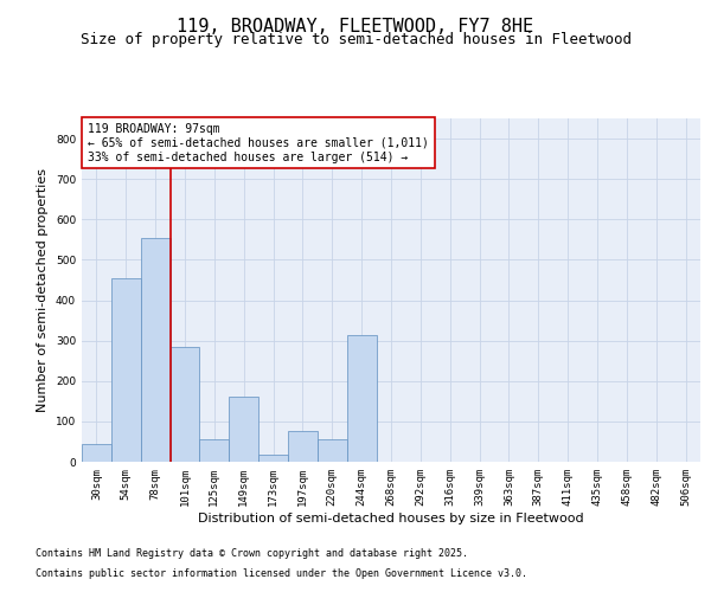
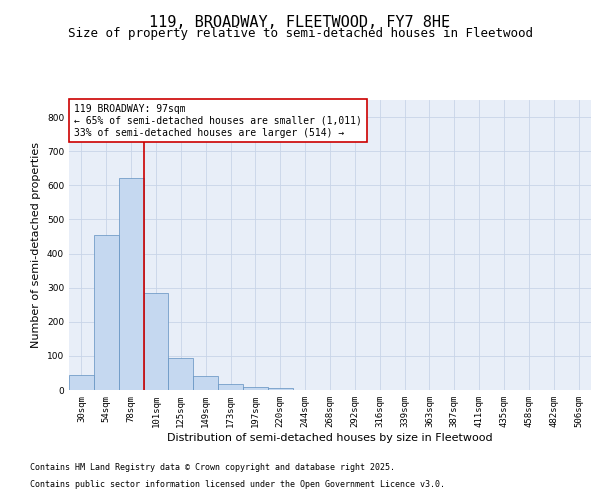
78sqm: 555 -> 620
125sqm: 55 -> 95
149sqm: 160 -> 40
197sqm: 75 -> 8
220sqm: 55 -> 5
244sqm: 315 -> 1
